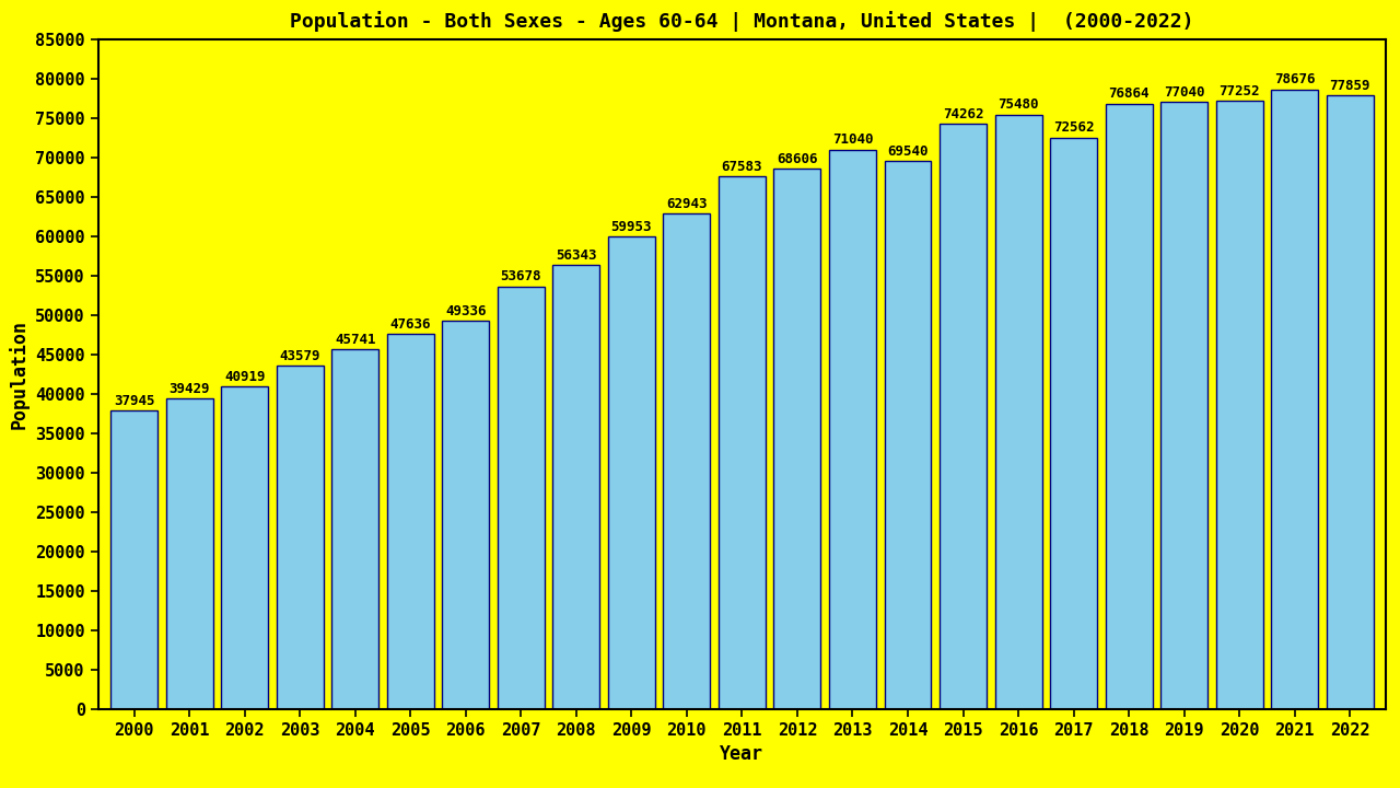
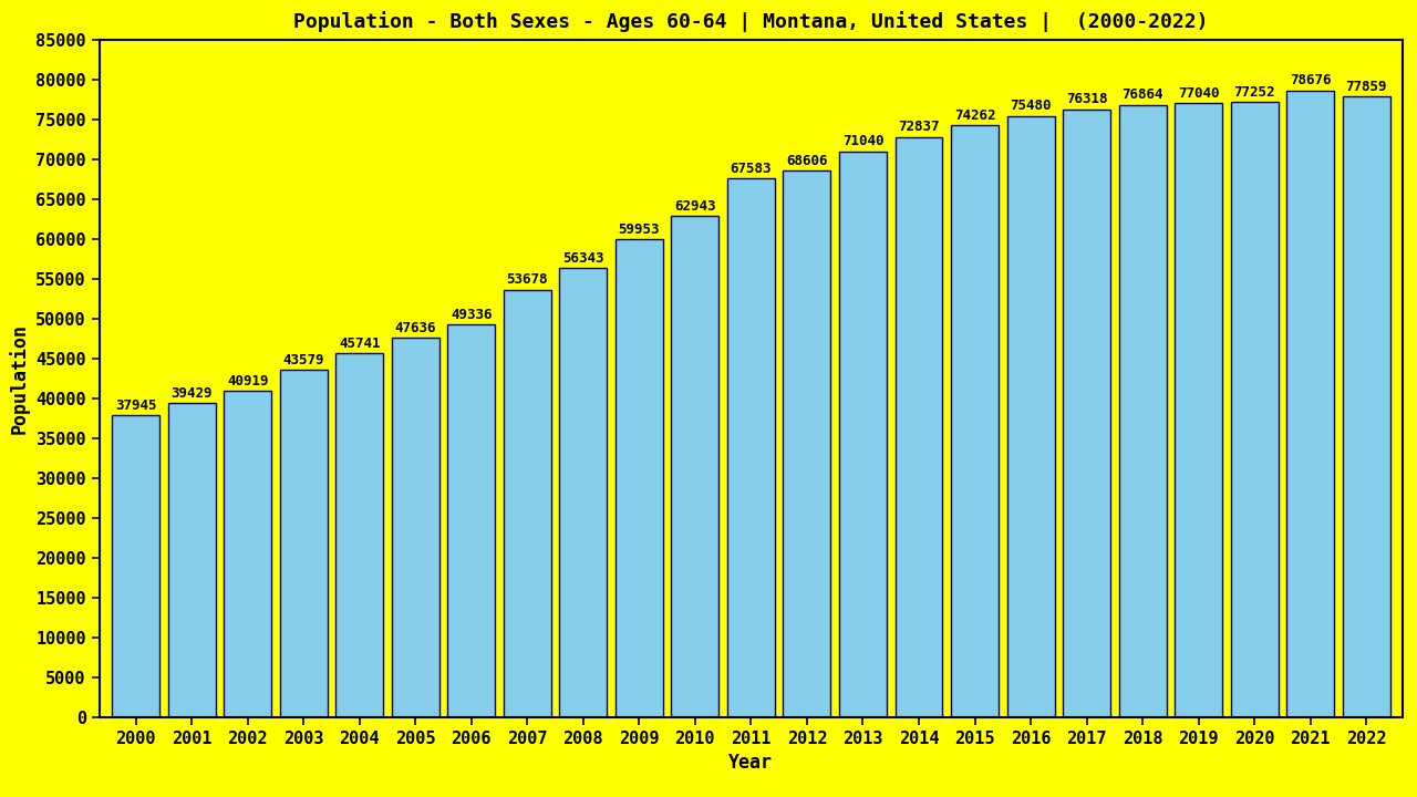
2014: 69540 -> 72837
2017: 72562 -> 76318
